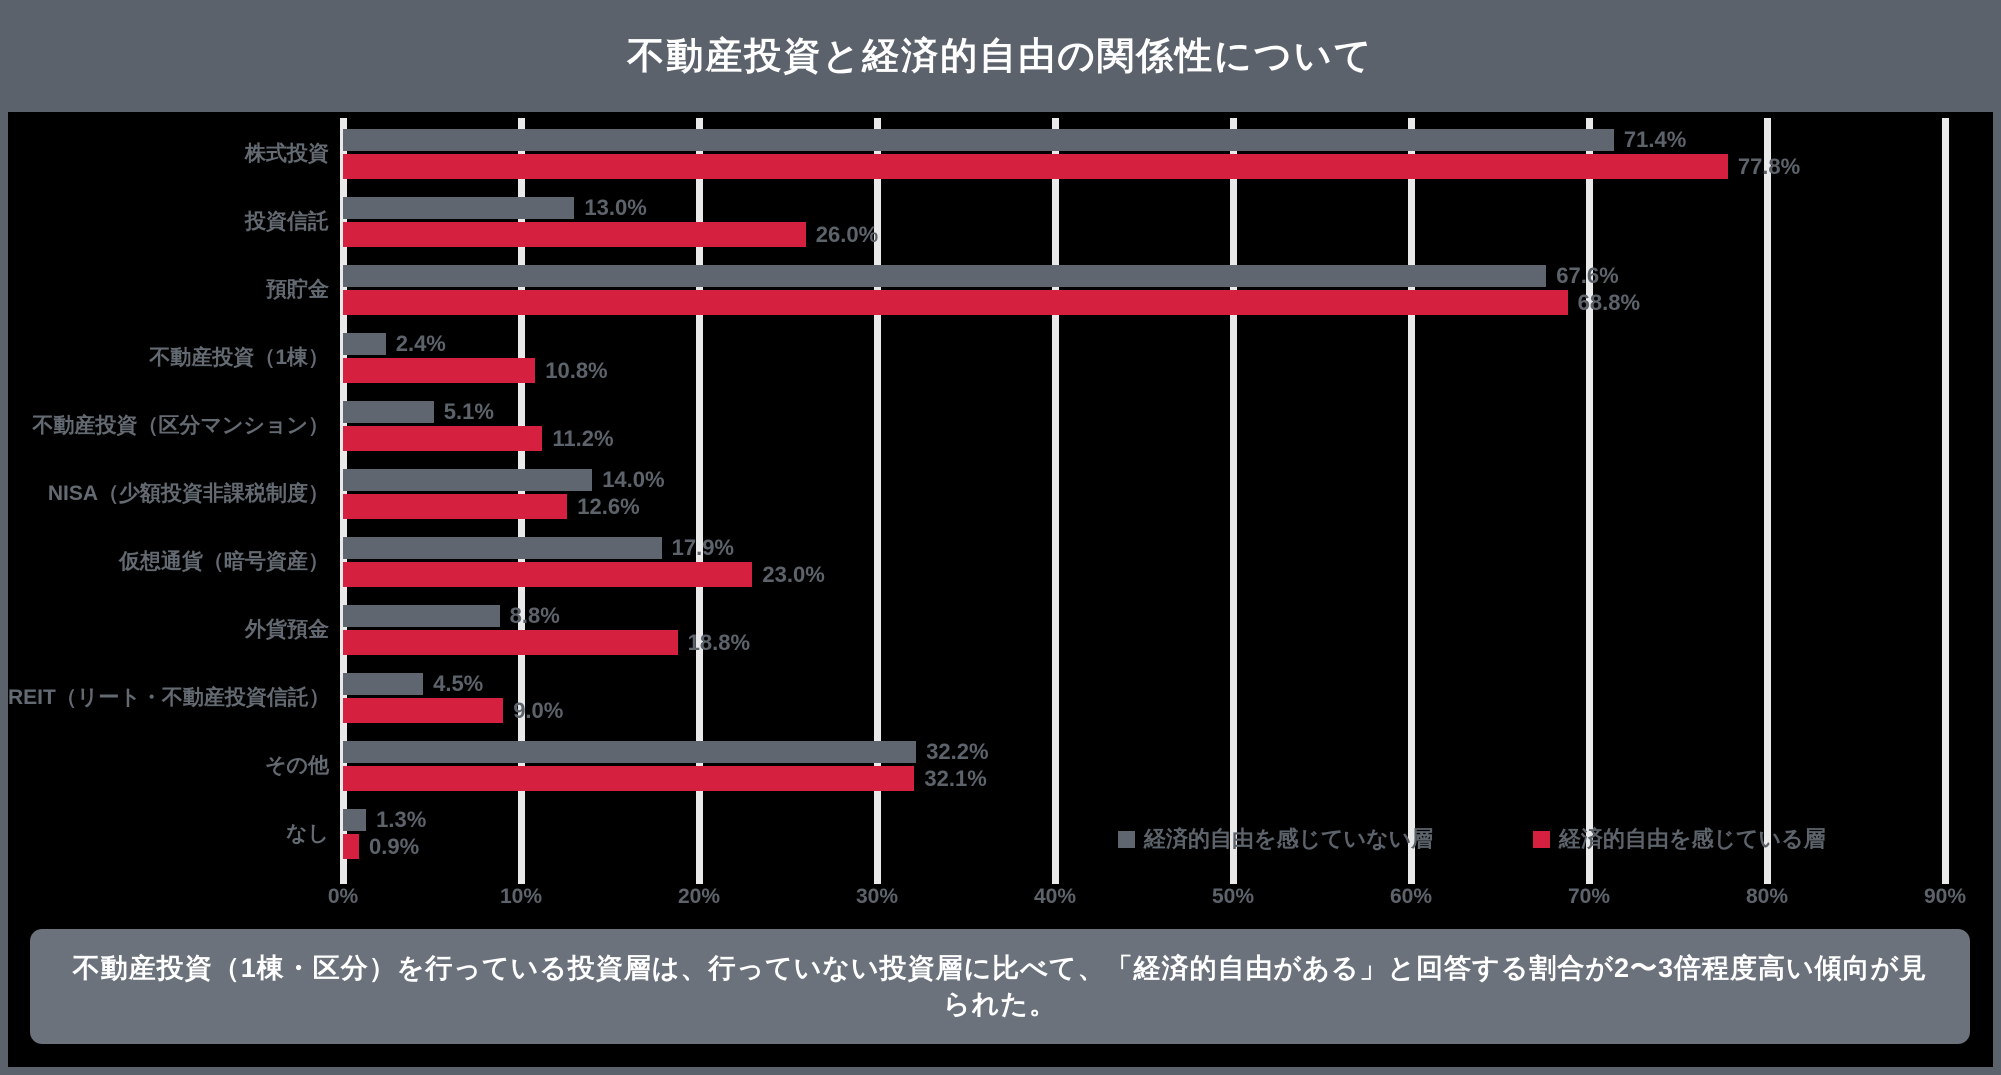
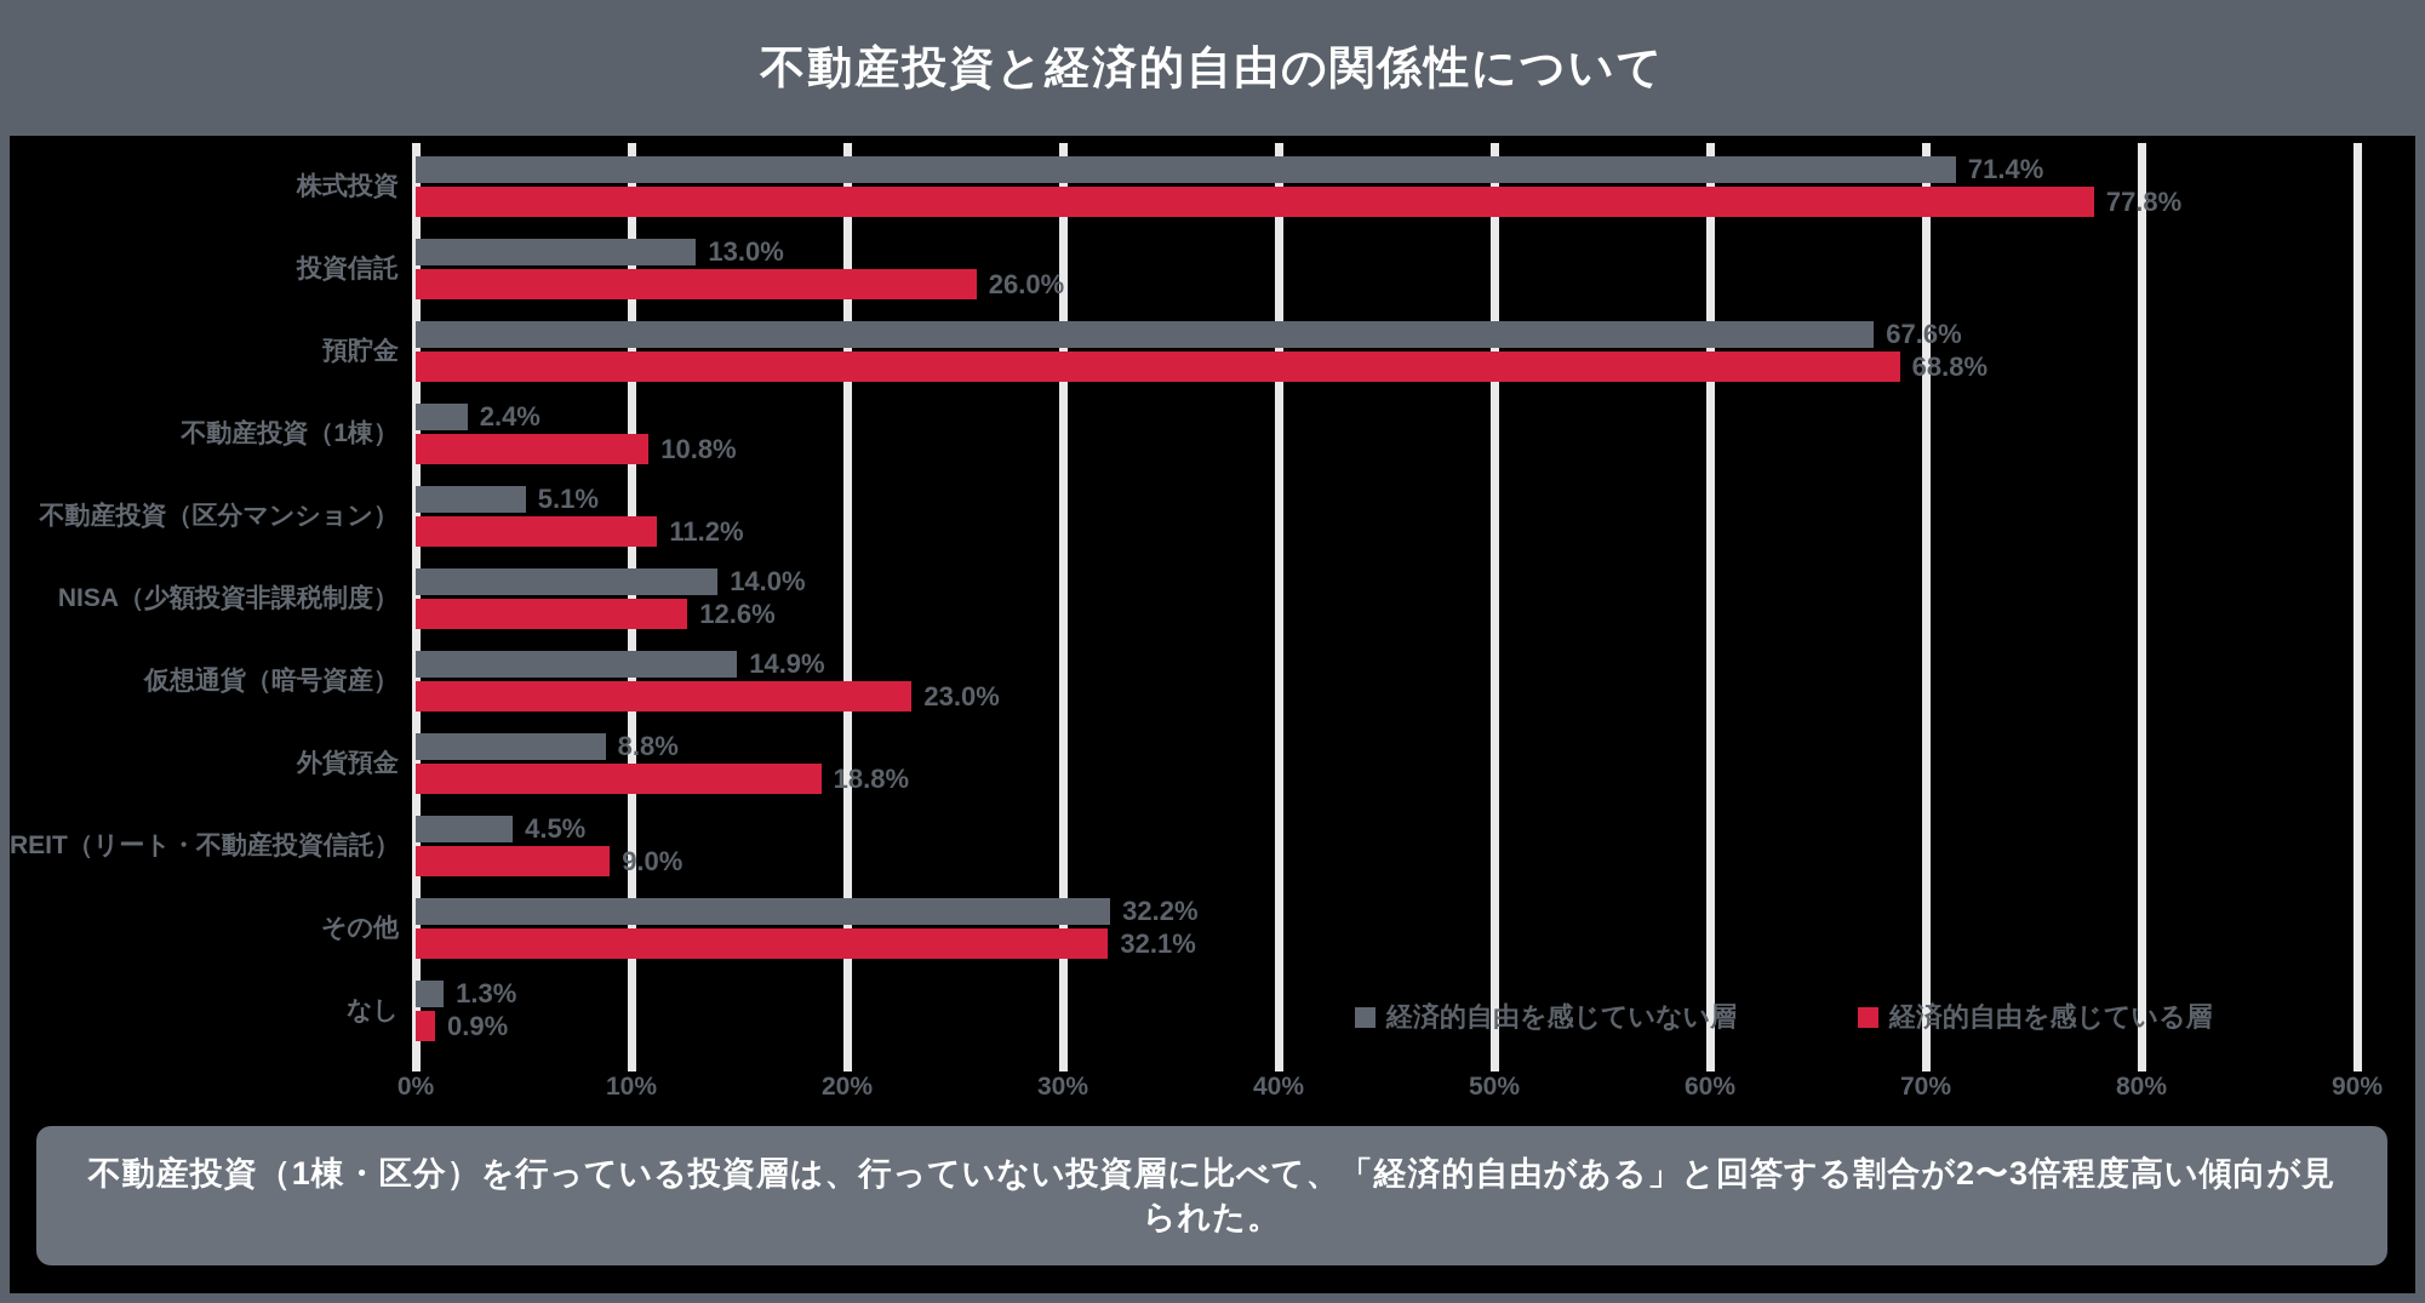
経済的自由を感じていない層/仮想通貨（暗号資産）: 17.9% -> 14.9%
